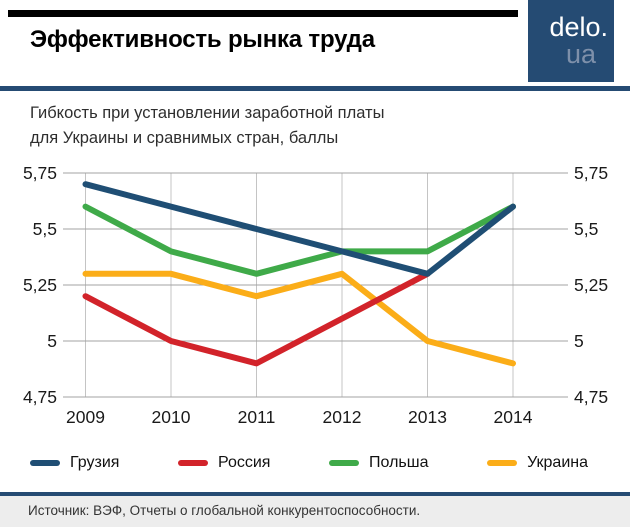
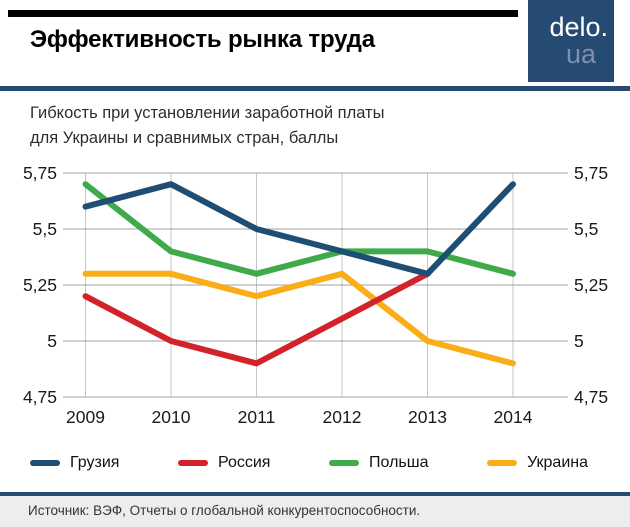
Грузия/2009: 5,7 -> 5,6
Польша/2009: 5,6 -> 5,7
Грузия/2010: 5,6 -> 5,7
Грузия/2014: 5,6 -> 5,7
Польша/2014: 5,6 -> 5,3
